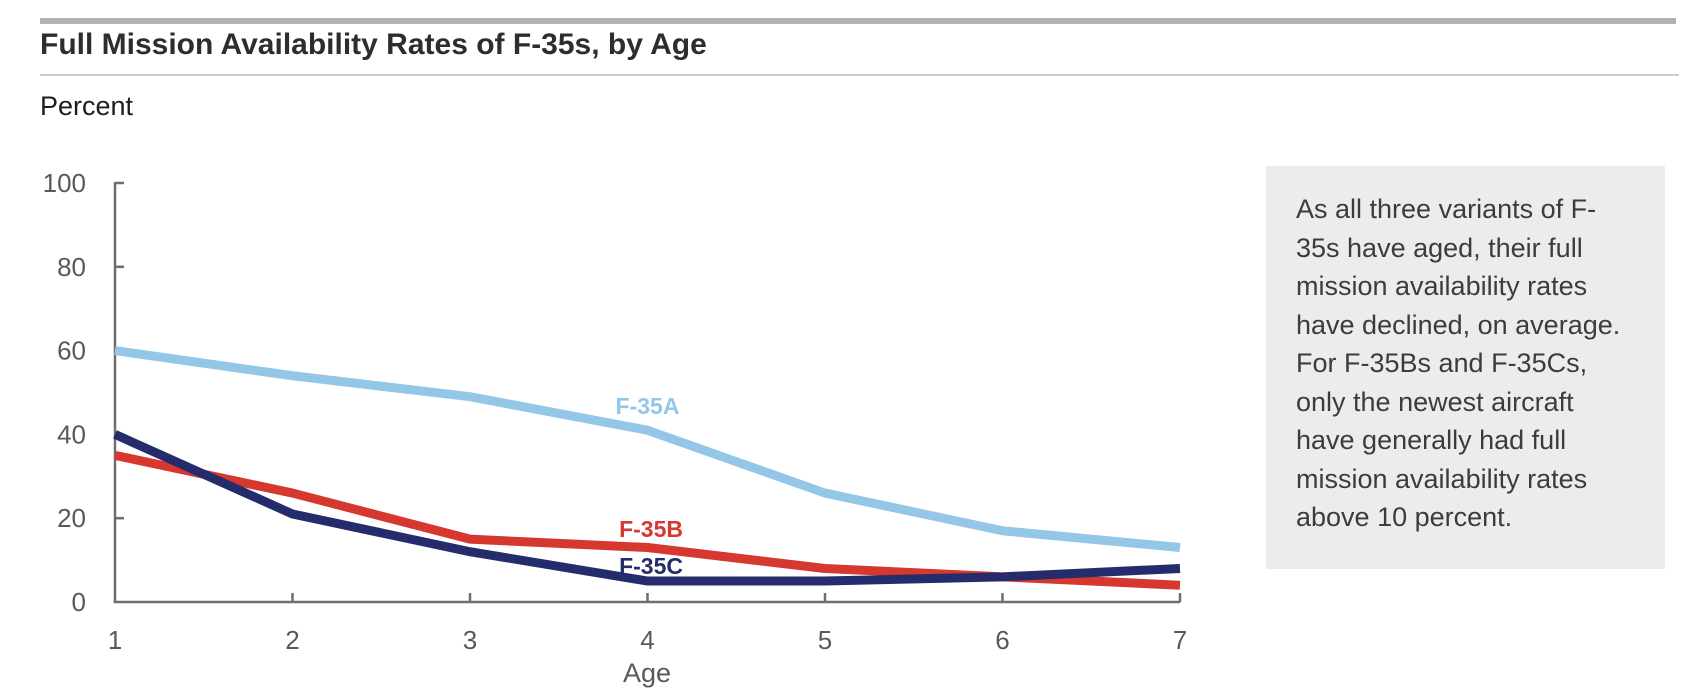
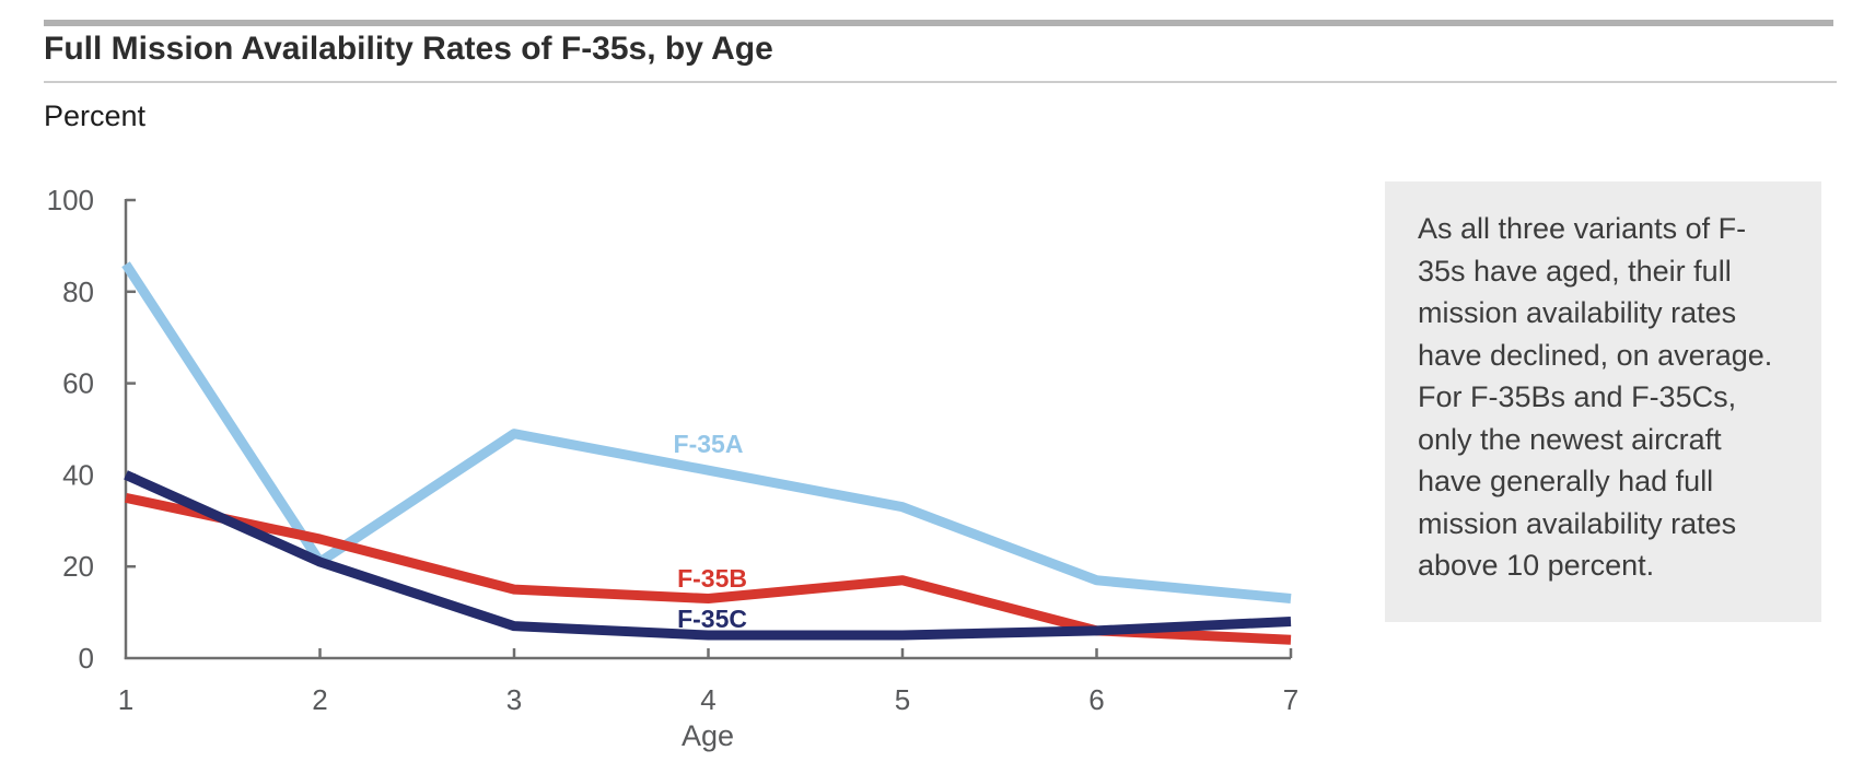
F-35A/1: 60 -> 86
F-35A/2: 54 -> 21
F-35C/3: 12 -> 7
F-35A/5: 26 -> 33
F-35B/5: 8 -> 17
